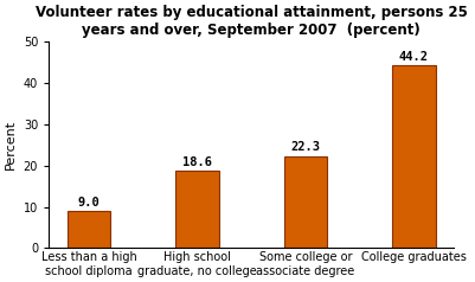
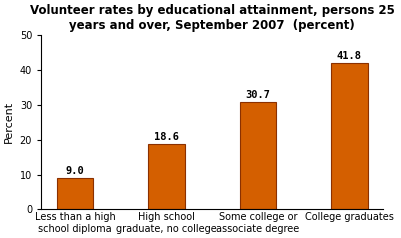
Some college or associate degree: 22.3 -> 30.7
College graduates: 44.2 -> 41.8
